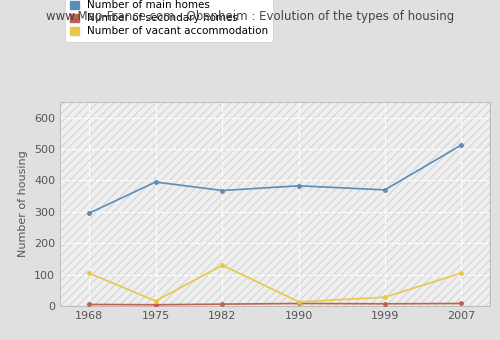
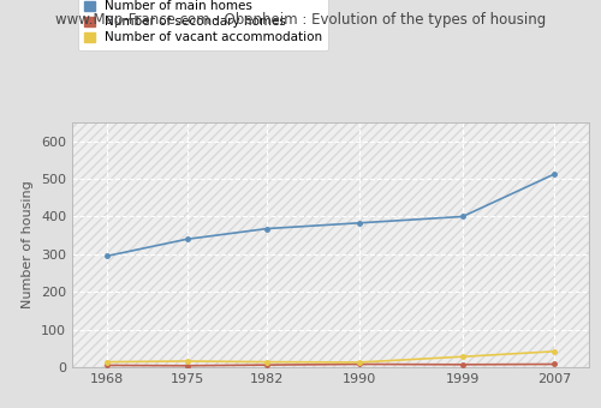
Number of vacant accommodation/1968: 105 -> 14
Number of main homes/1975: 395 -> 340
Number of vacant accommodation/1982: 130 -> 14
Number of main homes/1999: 370 -> 400
Number of vacant accommodation/2007: 105 -> 42
